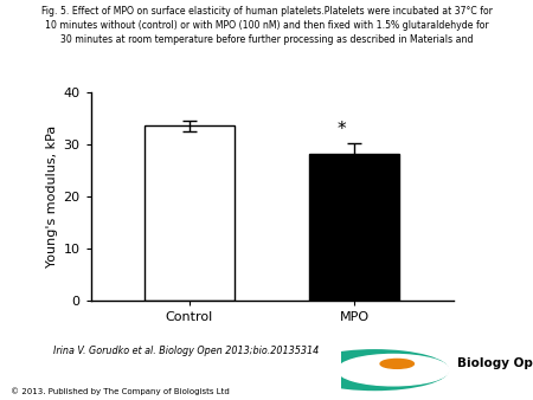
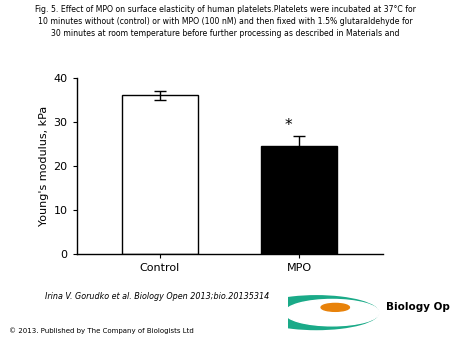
Control: 33.5 -> 36.0
MPO: 28.0 -> 24.5
